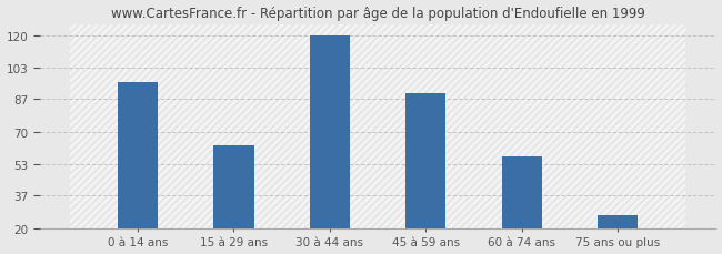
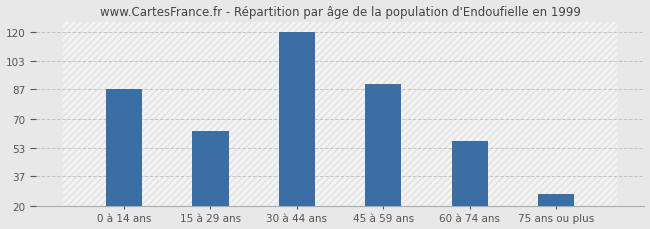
0 à 14 ans: 96 -> 87
